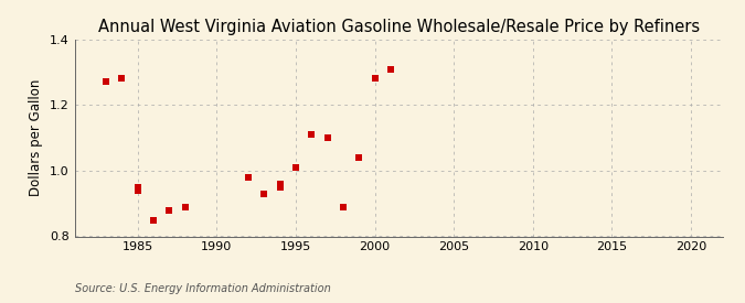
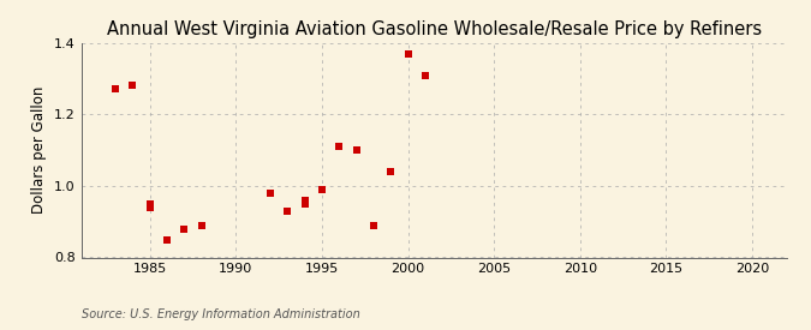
1995: 1.01 -> 0.99
2000: 1.28 -> 1.37
